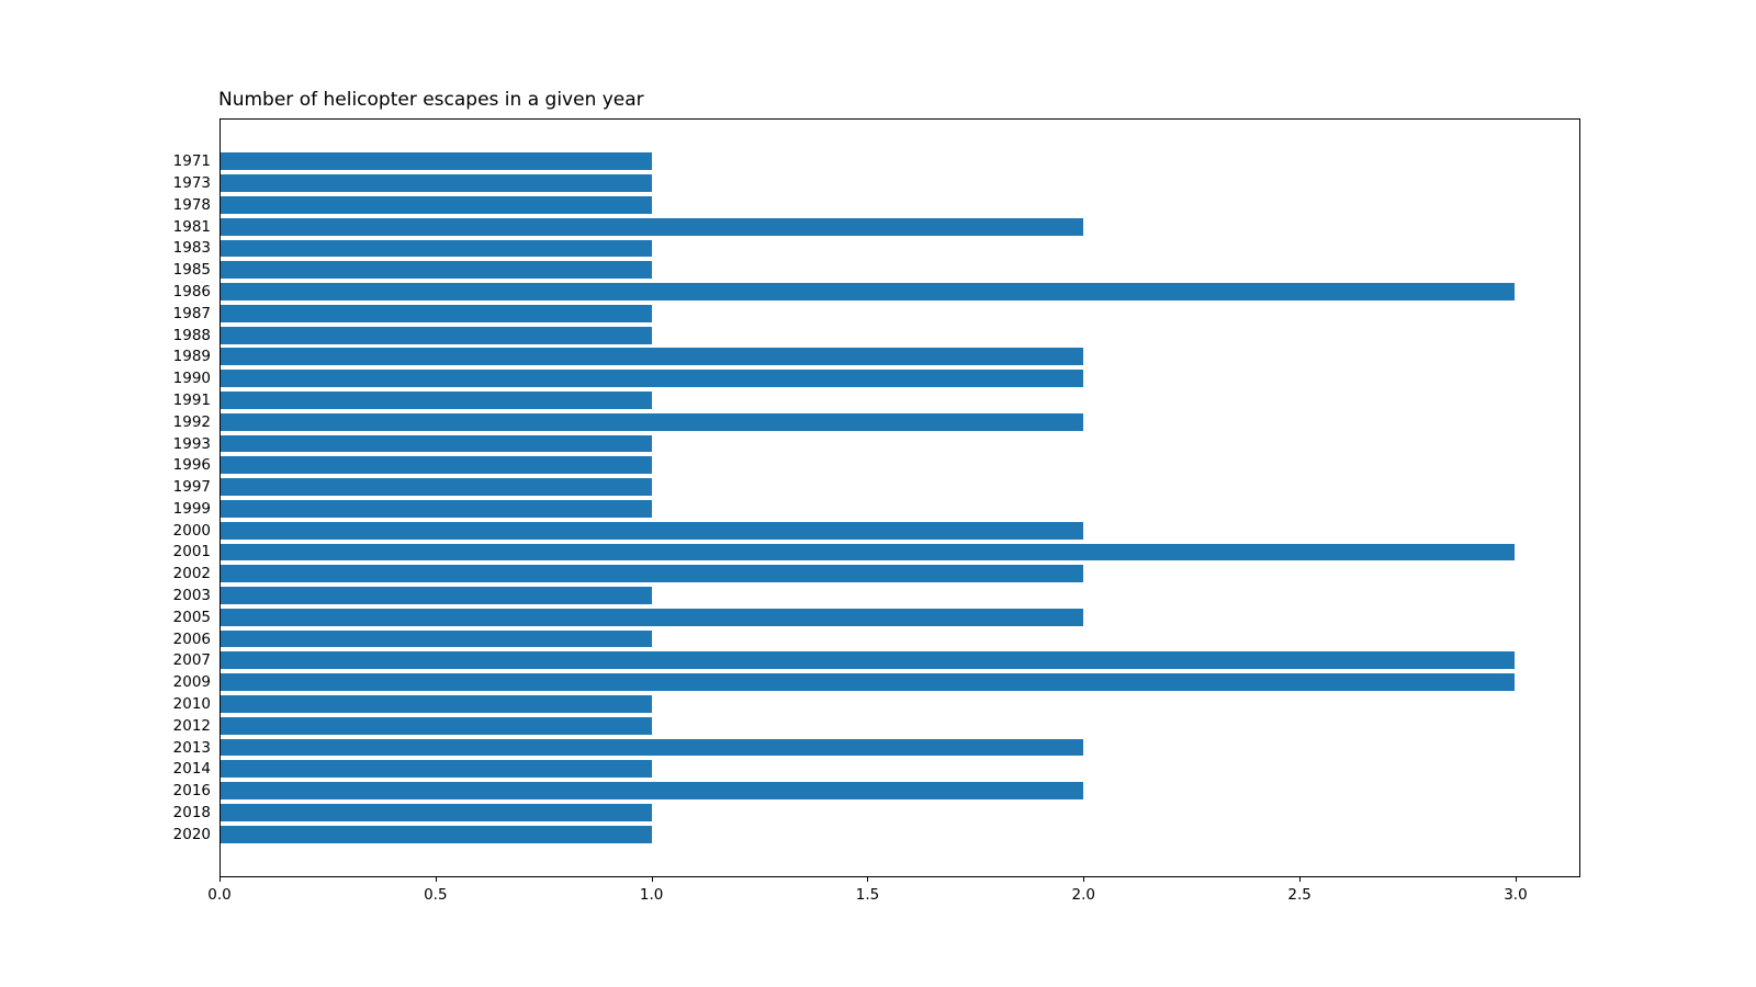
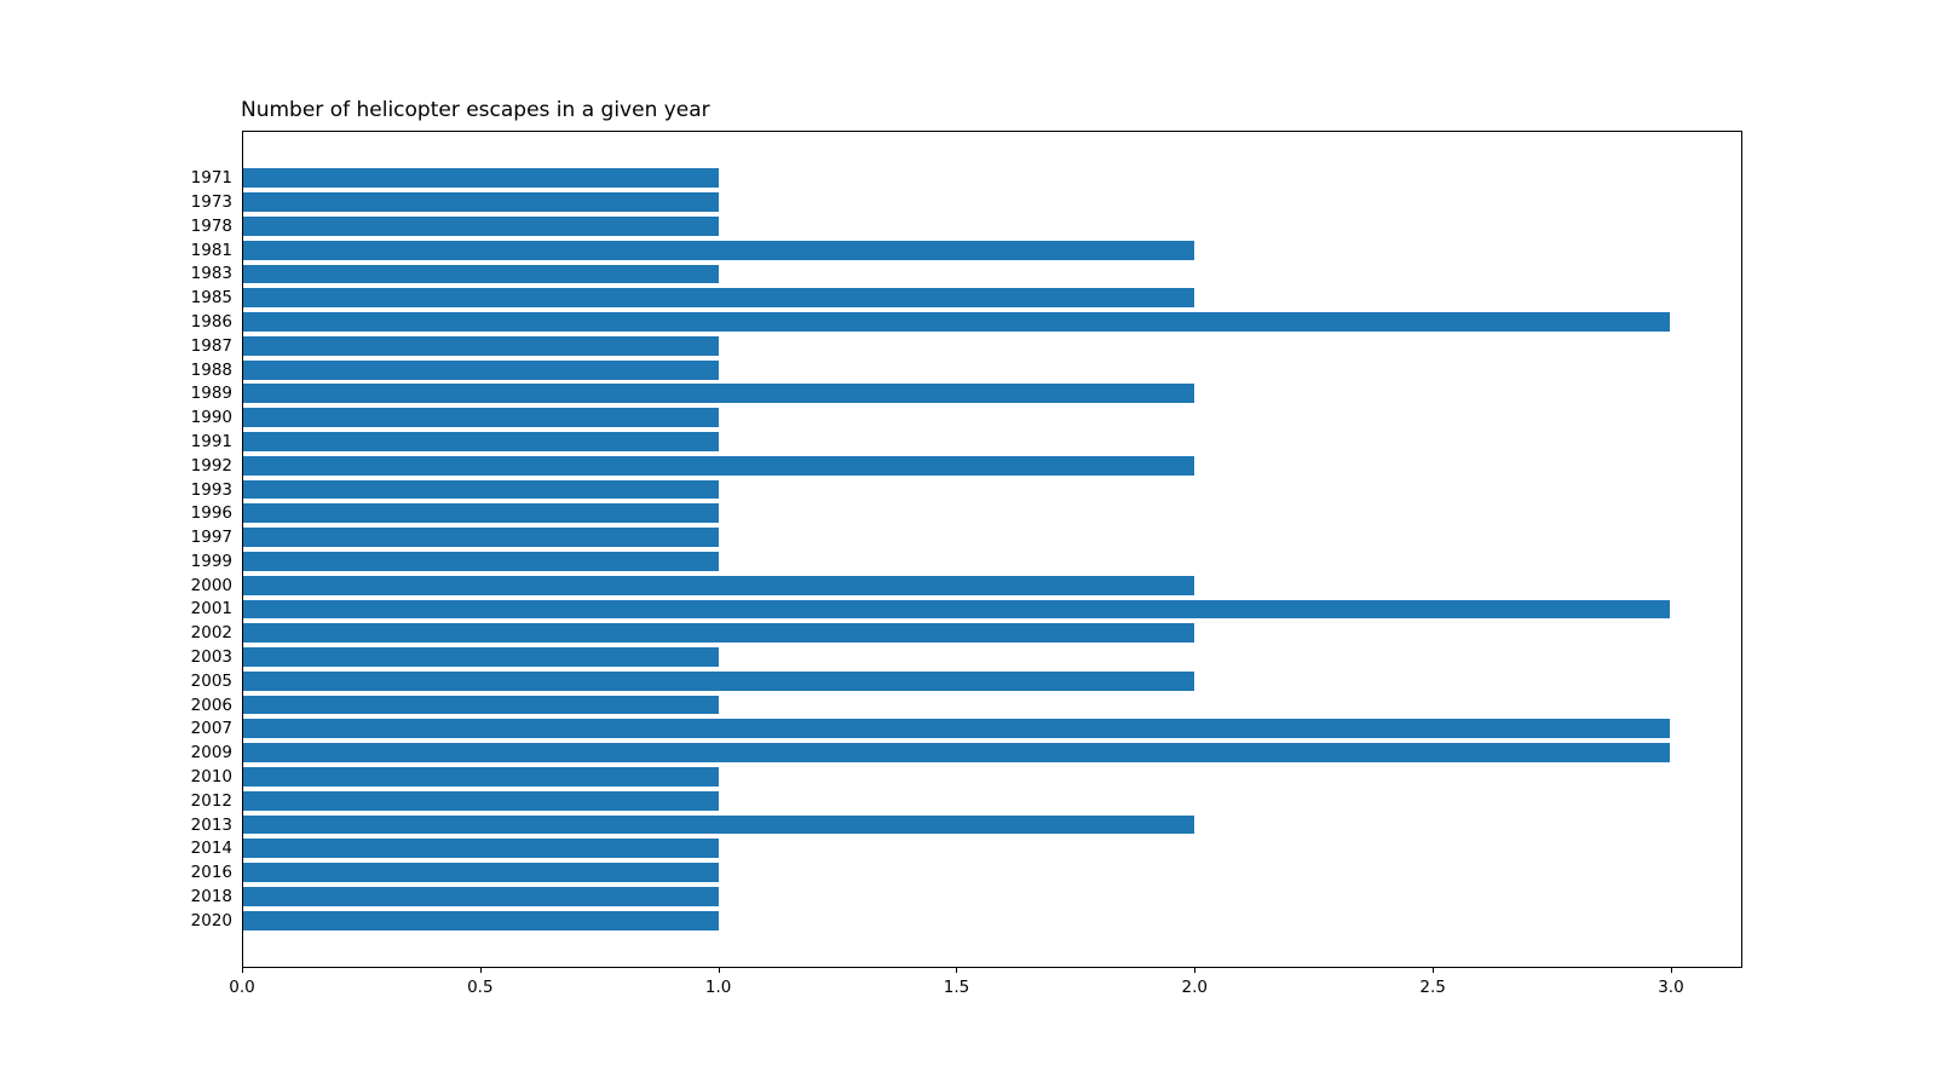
1985: 1 -> 2
1990: 2 -> 1
2016: 2 -> 1
